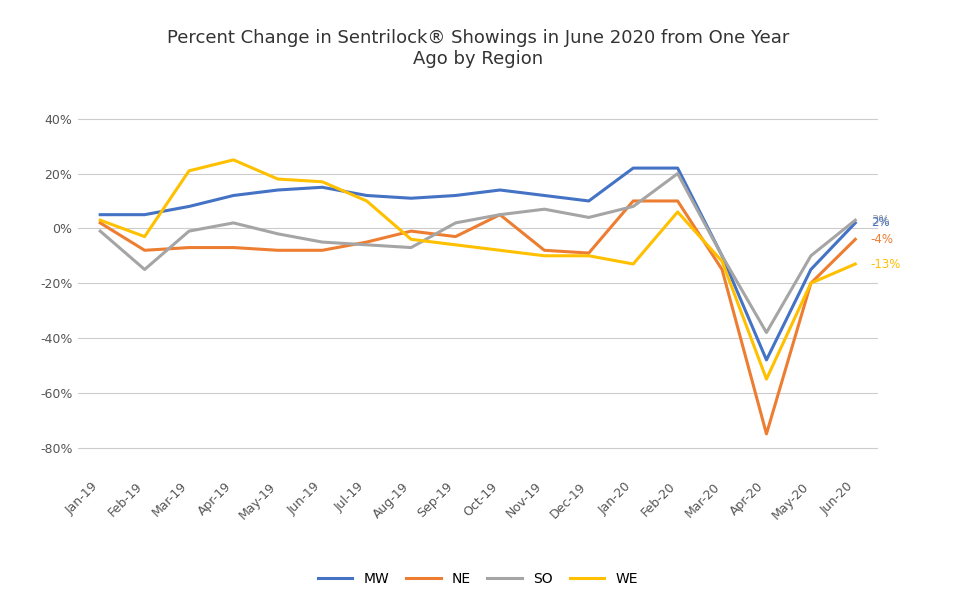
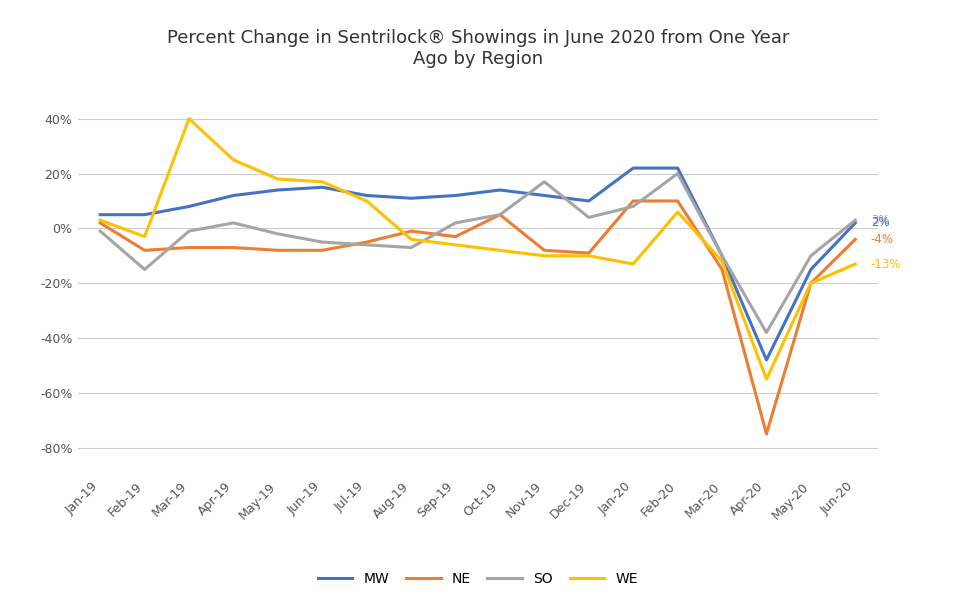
WE/Mar-19: 21% -> 40%
SO/Nov-19: 7% -> 17%
